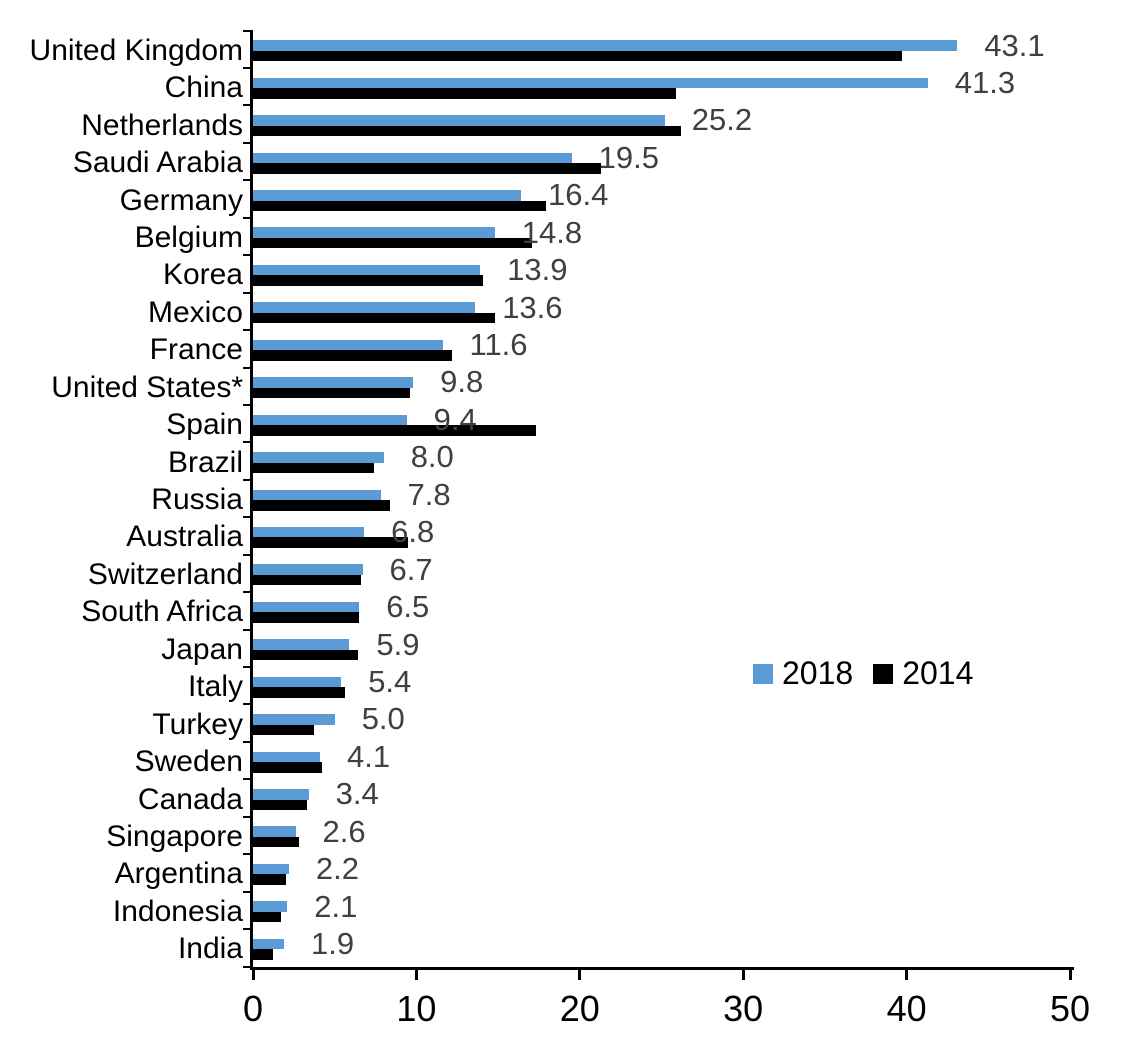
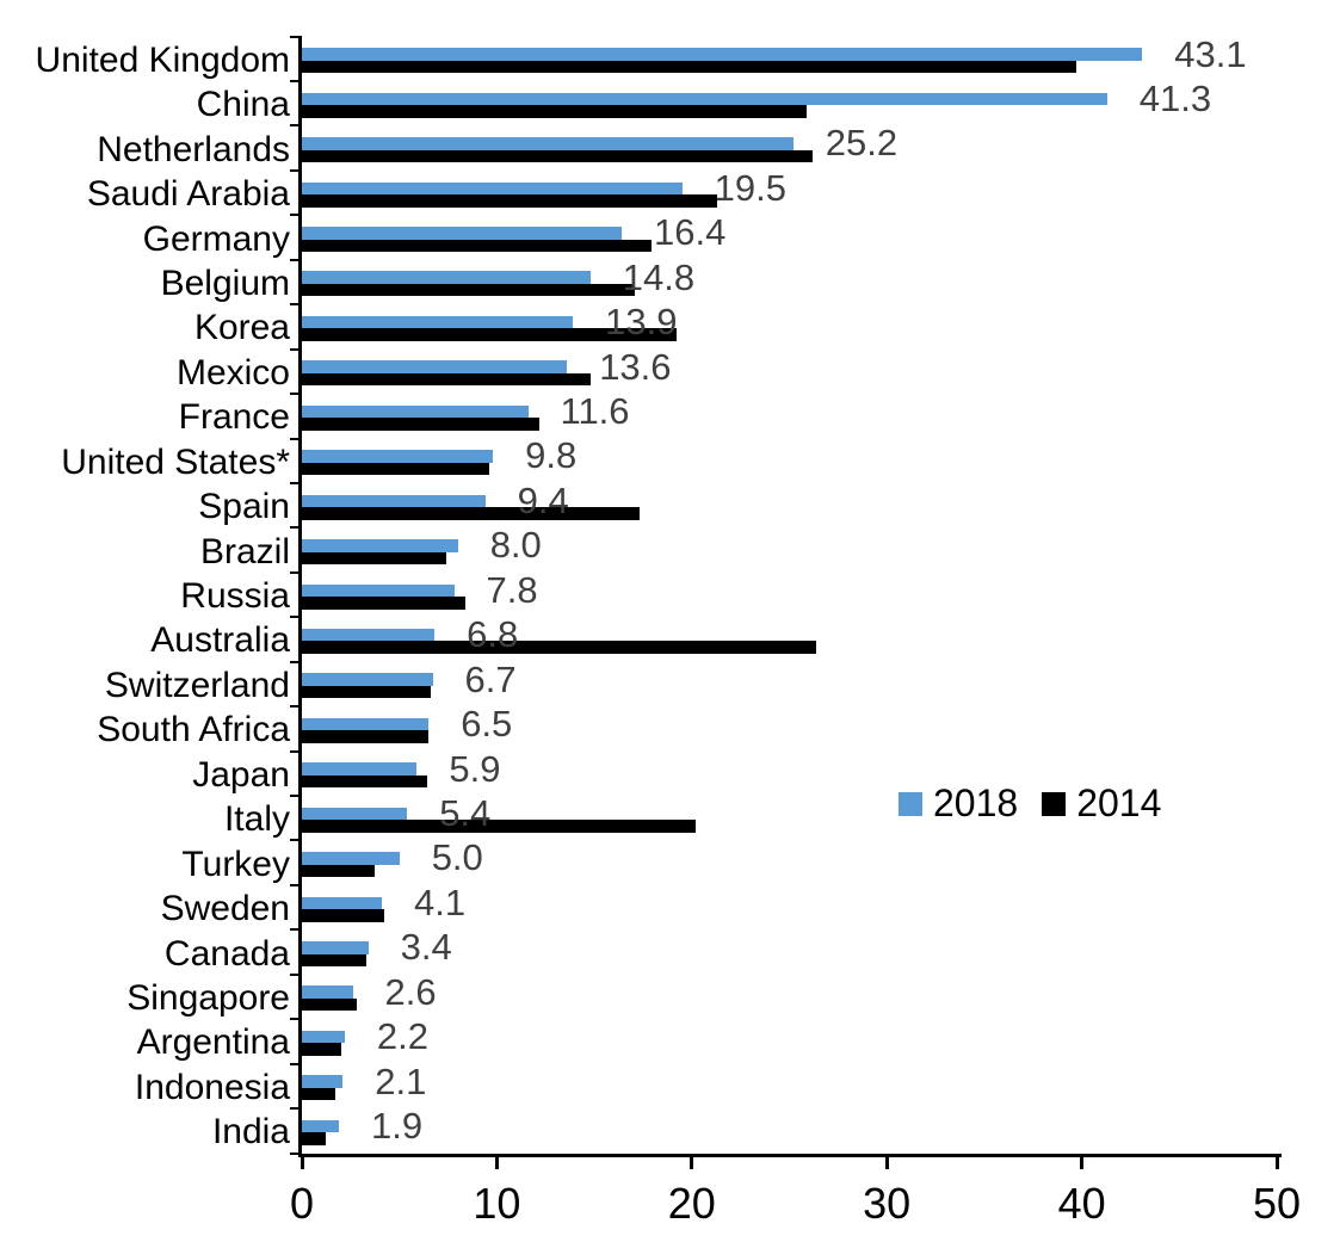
2014/Korea: 14.1 -> 19.2
2014/Australia: 9.5 -> 26.4
2014/Italy: 5.6 -> 20.2
